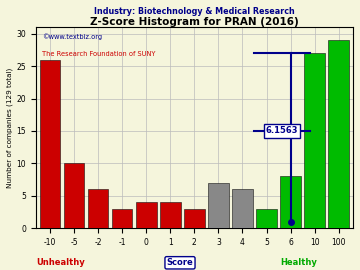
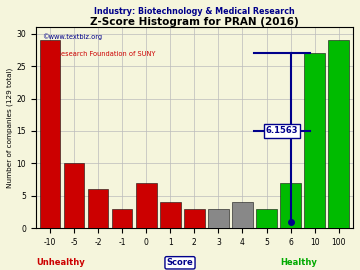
-10: 26 -> 29
0: 4 -> 7
3: 7 -> 3
4: 6 -> 4
6: 8 -> 7
